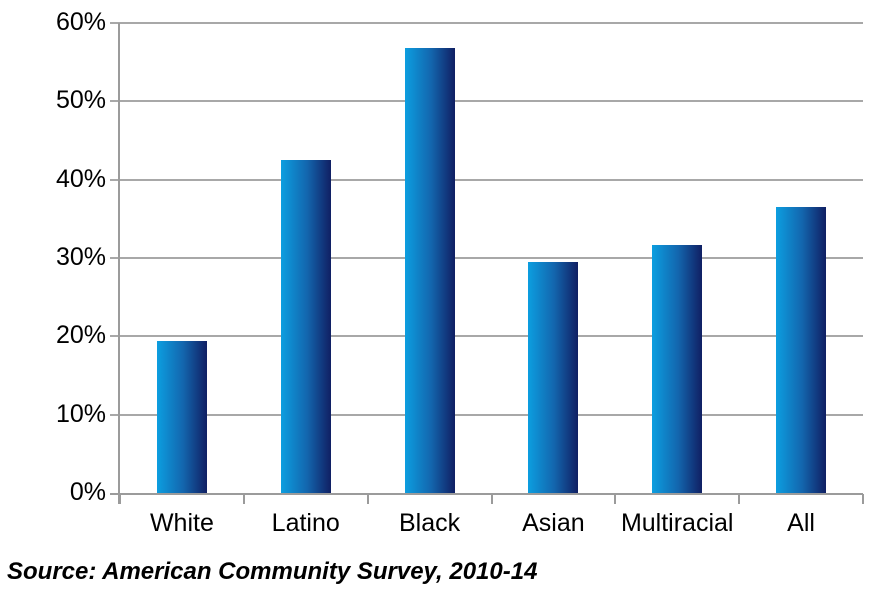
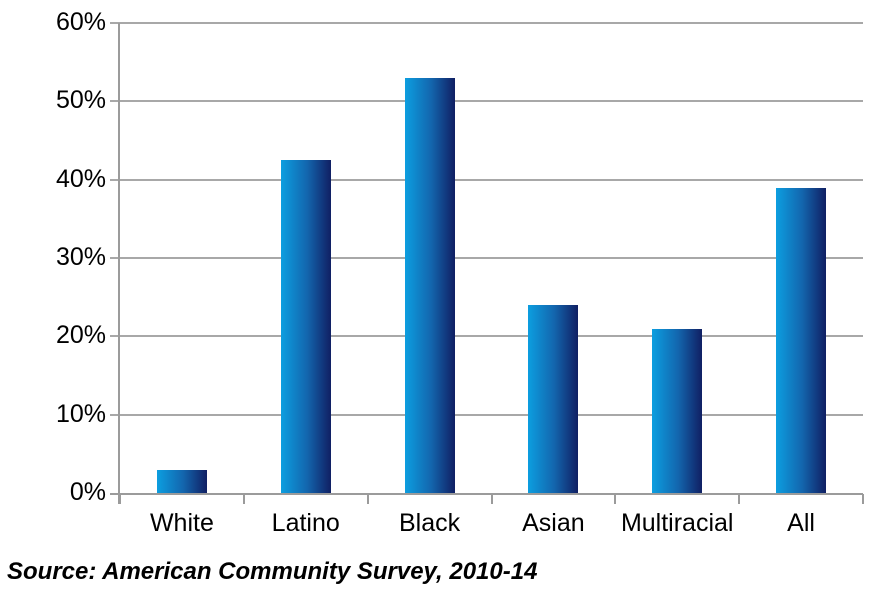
White: 19% -> 3%
Black: 57% -> 53%
Asian: 30% -> 24%
Multiracial: 32% -> 21%
All: 36% -> 39%
